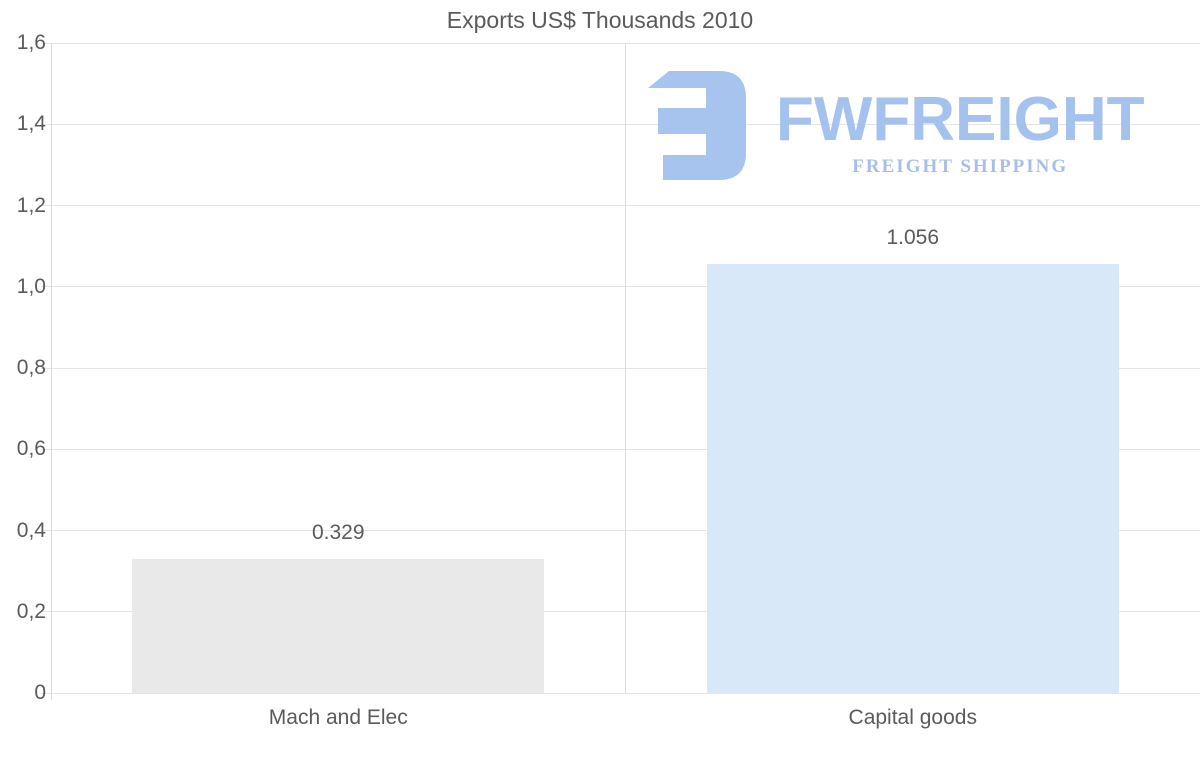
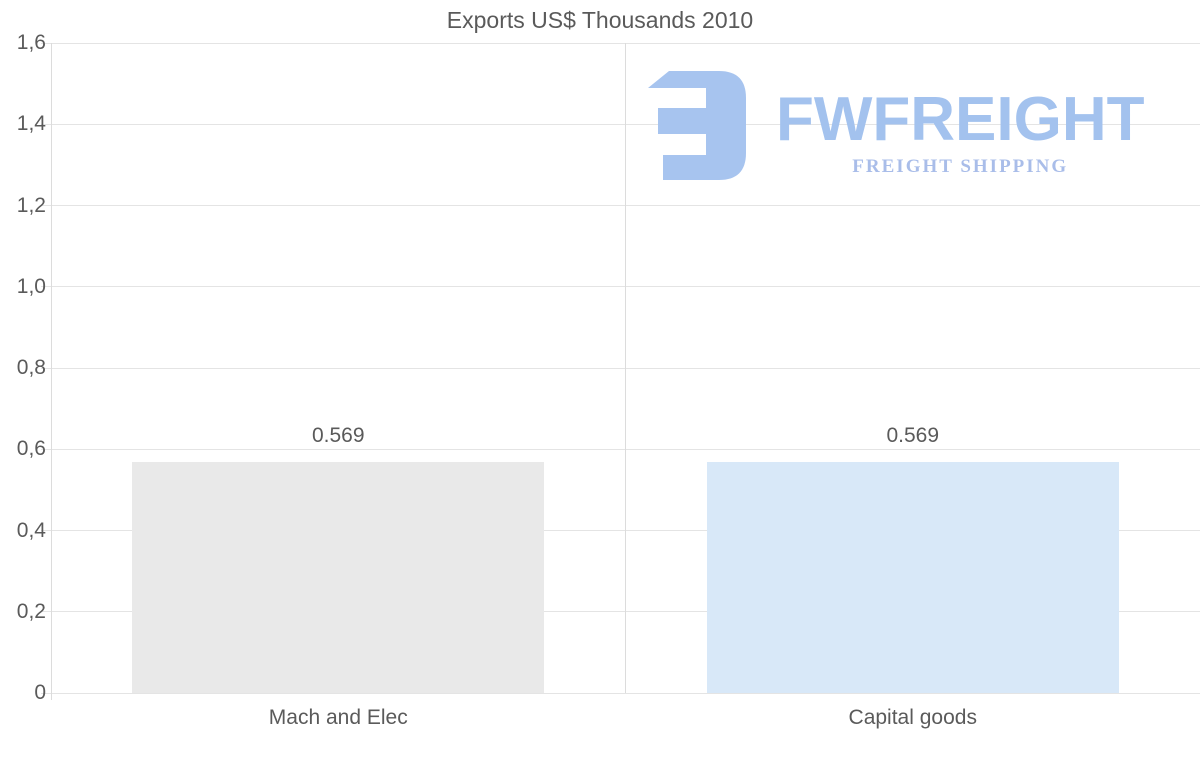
Mach and Elec: 0.329 -> 0.569
Capital goods: 1.056 -> 0.569
